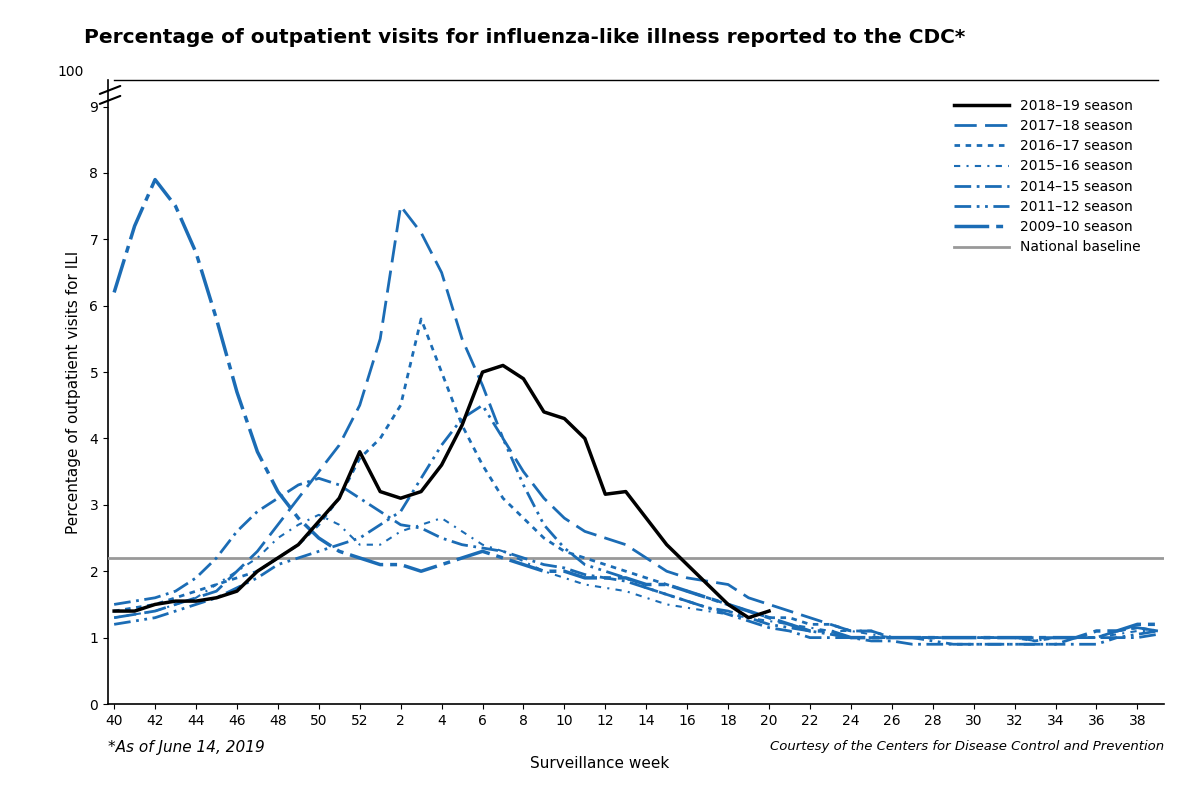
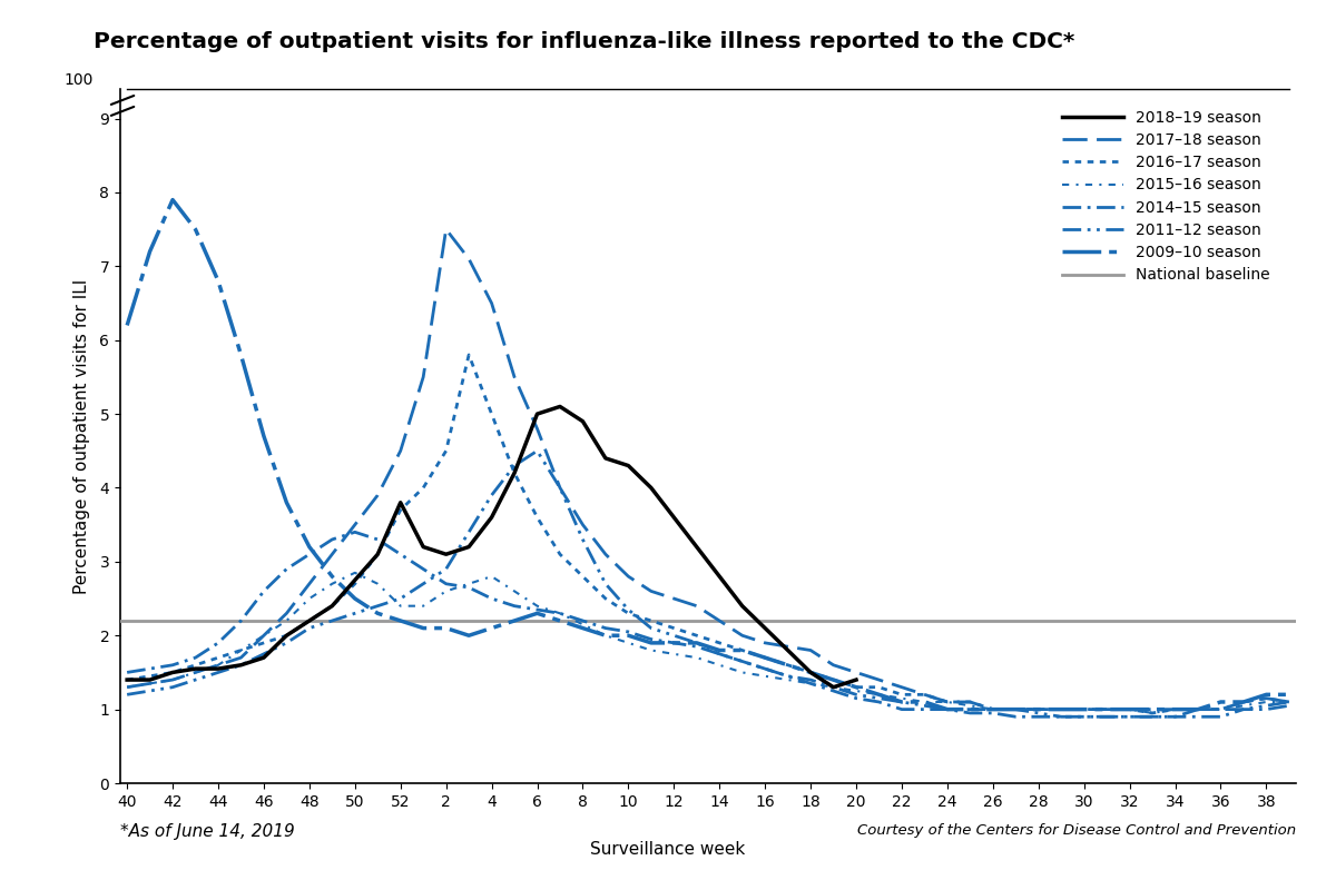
2018–19 season/12: 3.16 -> 3.60
